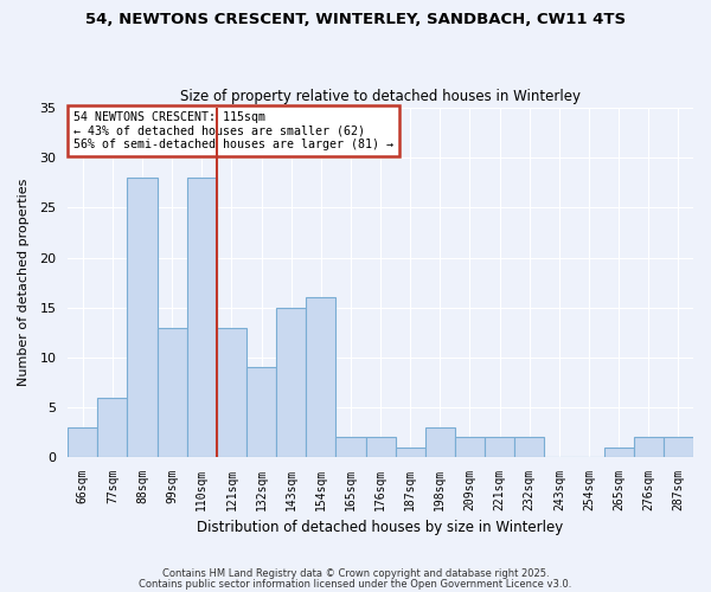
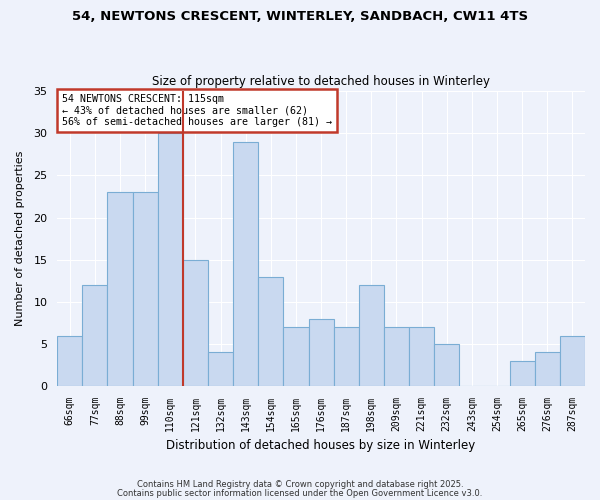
66sqm: 3 -> 6
77sqm: 6 -> 12
88sqm: 28 -> 23
99sqm: 13 -> 23
110sqm: 28 -> 30
121sqm: 13 -> 15
132sqm: 9 -> 4
143sqm: 15 -> 29
154sqm: 16 -> 13
165sqm: 2 -> 7
176sqm: 2 -> 8
187sqm: 1 -> 7
198sqm: 3 -> 12
209sqm: 2 -> 7
221sqm: 2 -> 7
232sqm: 2 -> 5
265sqm: 1 -> 3
276sqm: 2 -> 4
287sqm: 2 -> 6
